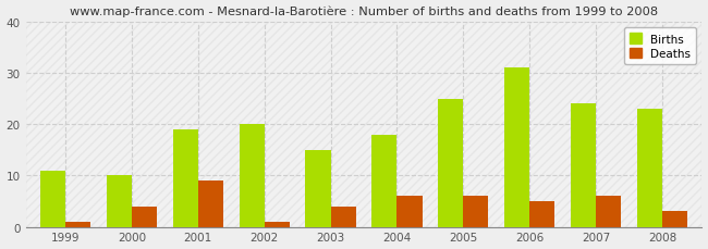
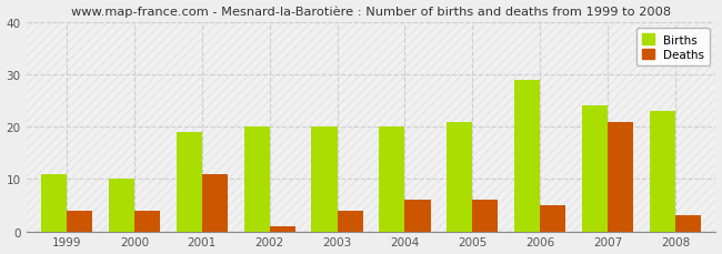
Deaths/1999: 1 -> 4
Deaths/2001: 9 -> 11
Births/2003: 15 -> 20
Births/2004: 18 -> 20
Births/2005: 25 -> 21
Births/2006: 31 -> 29
Deaths/2007: 6 -> 21
